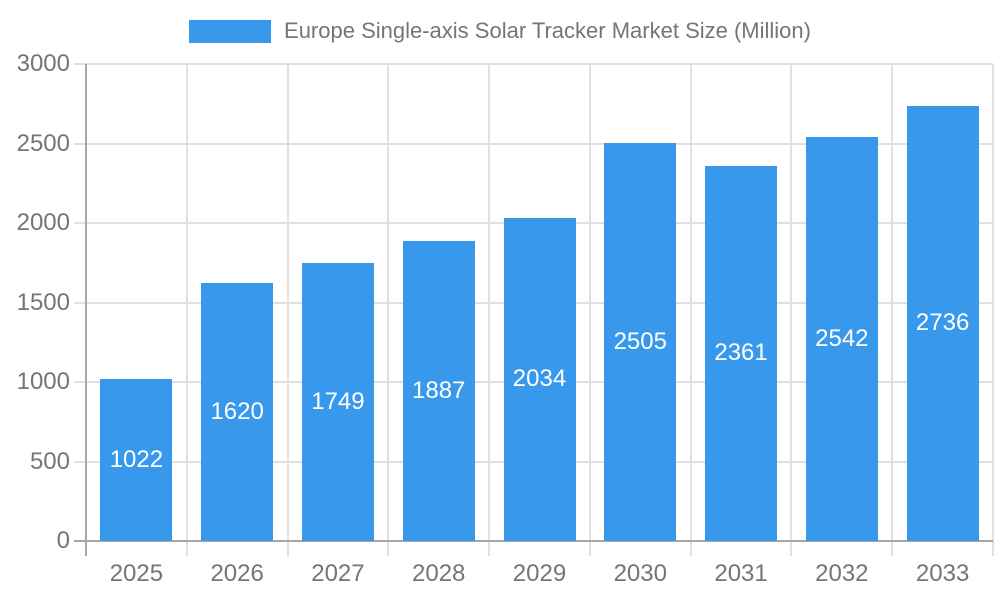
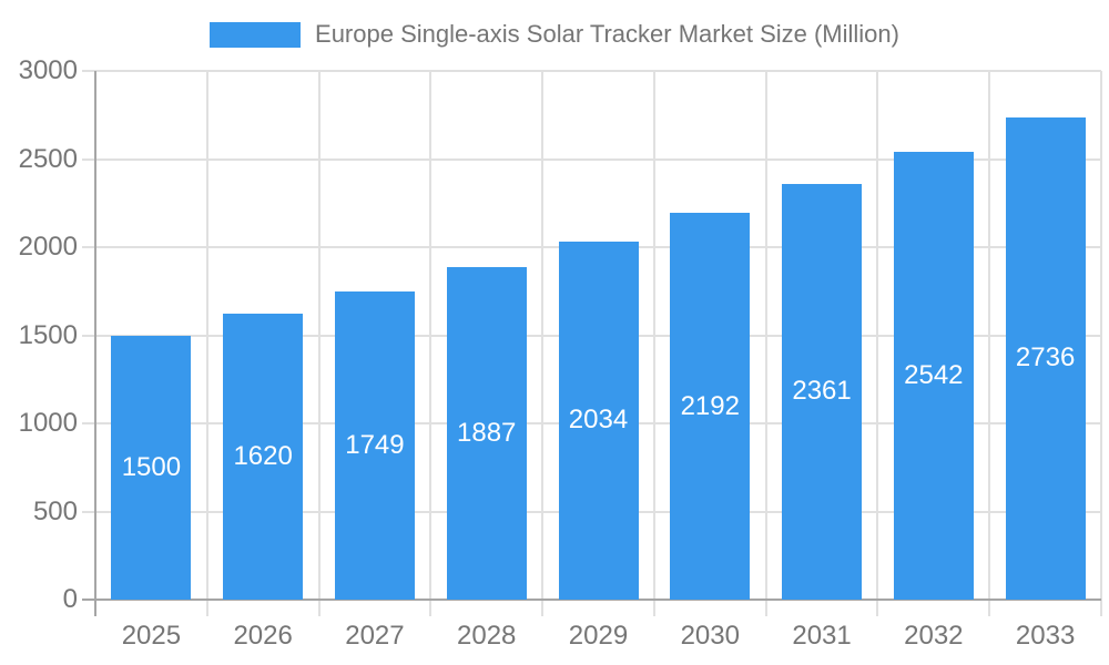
2025: 1022 -> 1500
2030: 2505 -> 2192
